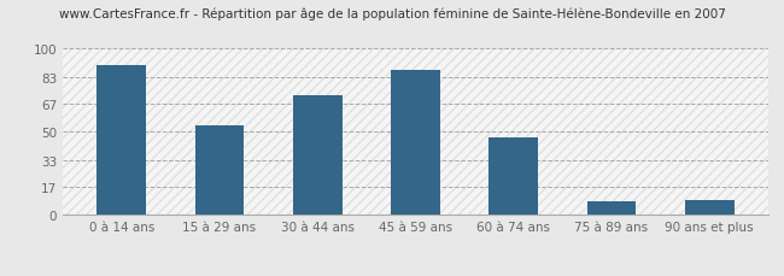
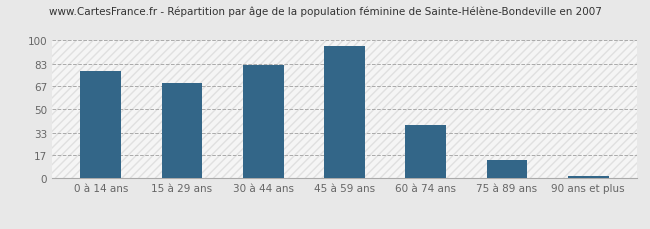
0 à 14 ans: 90 -> 78
15 à 29 ans: 54 -> 69
30 à 44 ans: 72 -> 82
45 à 59 ans: 87 -> 96
60 à 74 ans: 47 -> 39
75 à 89 ans: 8 -> 13
90 ans et plus: 9 -> 2
